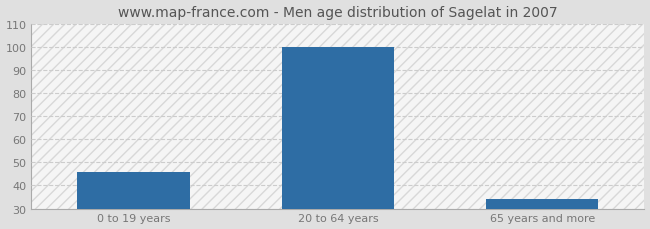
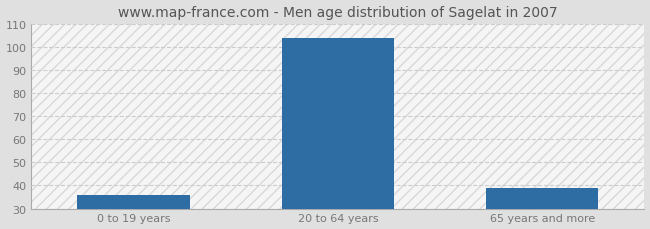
0 to 19 years: 46 -> 36
20 to 64 years: 100 -> 104
65 years and more: 34 -> 39
